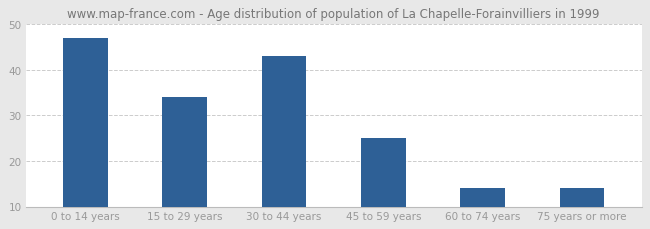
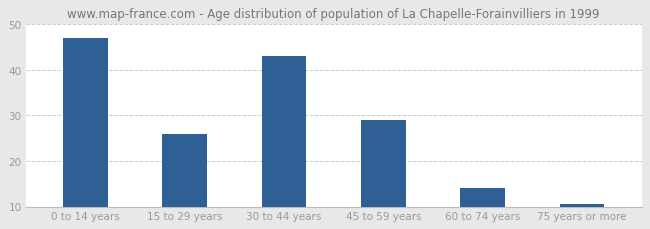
15 to 29 years: 34.0 -> 26.0
45 to 59 years: 25.0 -> 29.0
75 years or more: 14.0 -> 10.5
